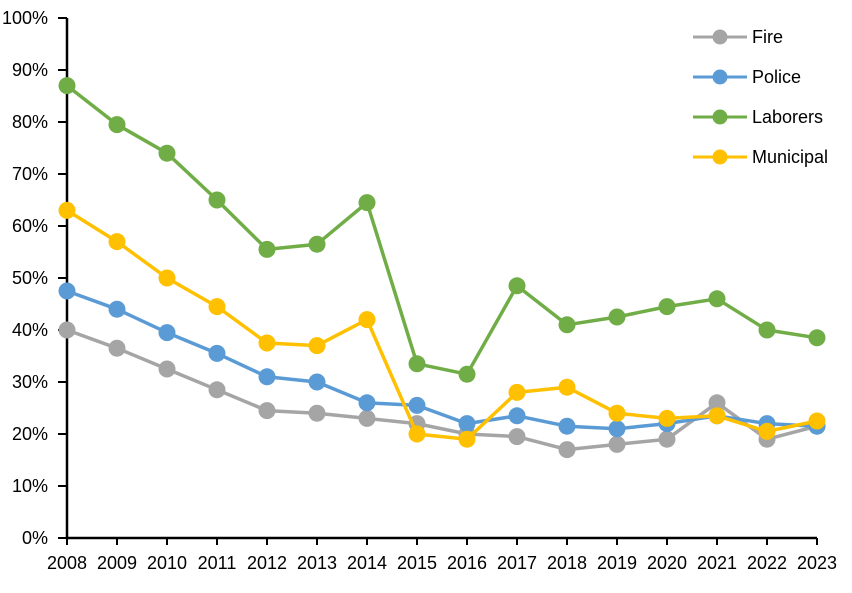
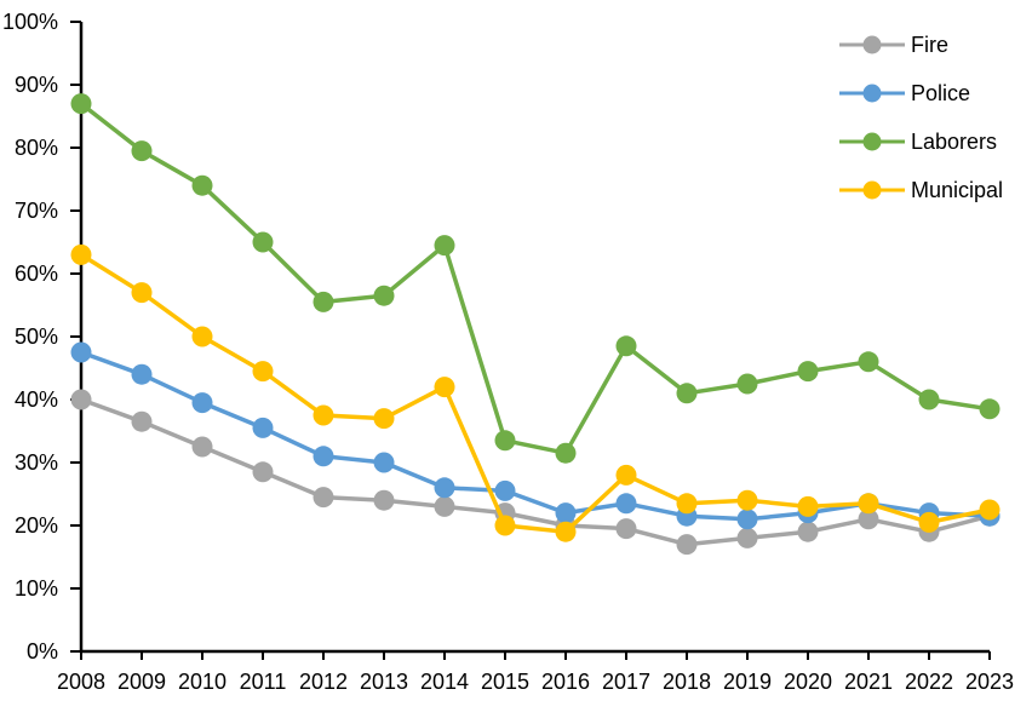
Municipal/2018: 29% -> 24%
Fire/2021: 26% -> 21%
